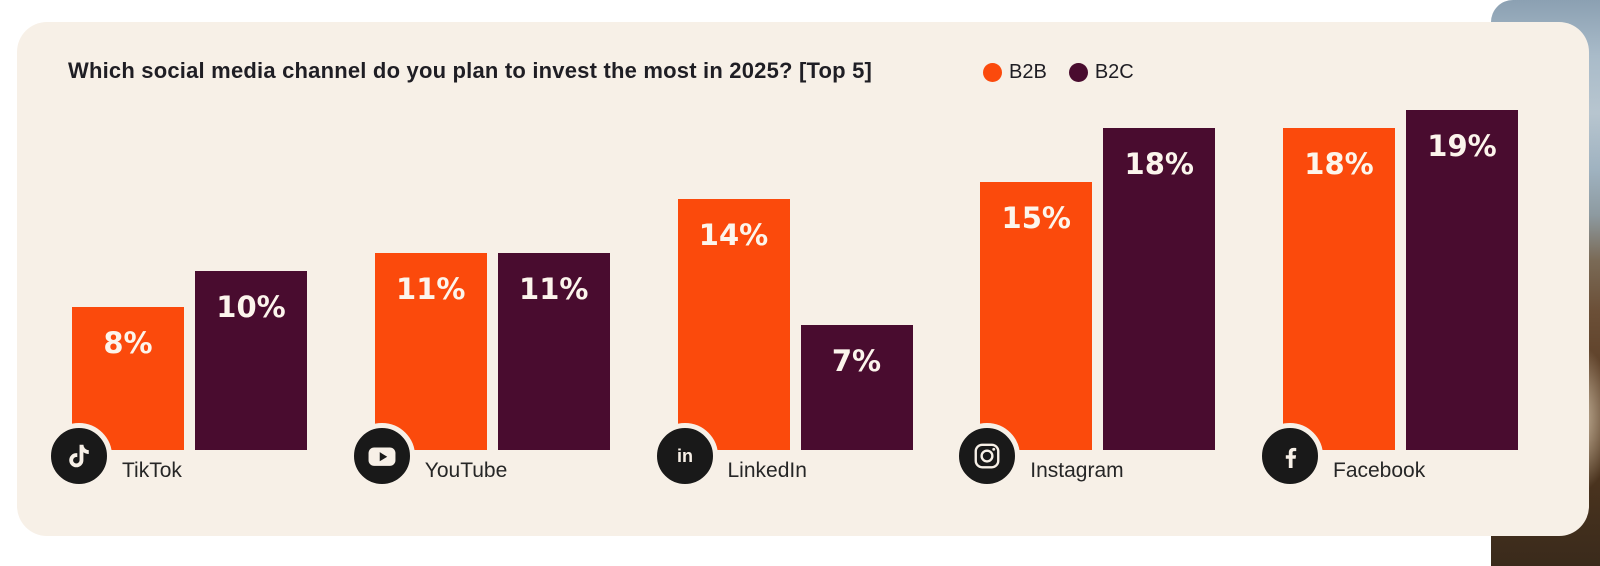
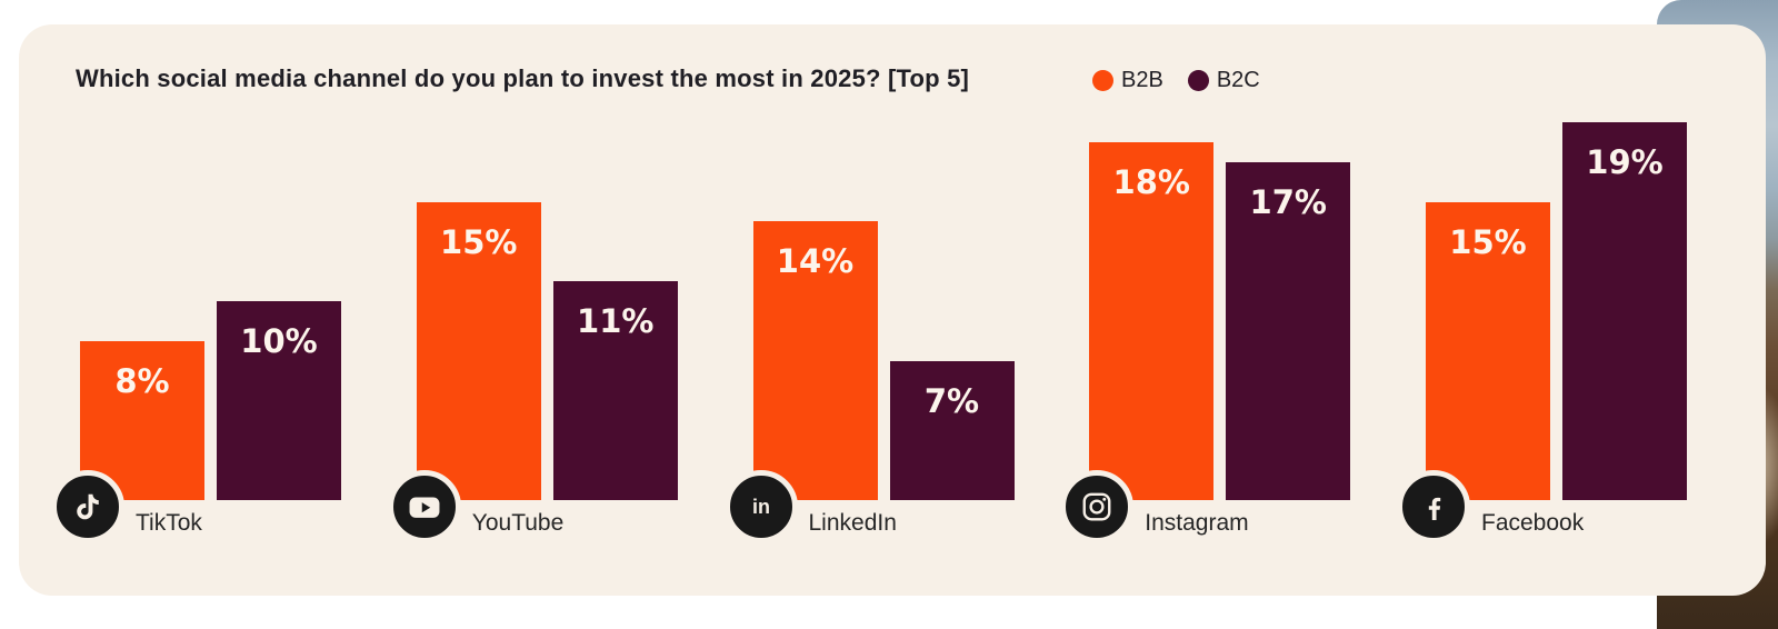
B2B/YouTube: 11% -> 15%
B2B/Instagram: 15% -> 18%
B2C/Instagram: 18% -> 17%
B2B/Facebook: 18% -> 15%
